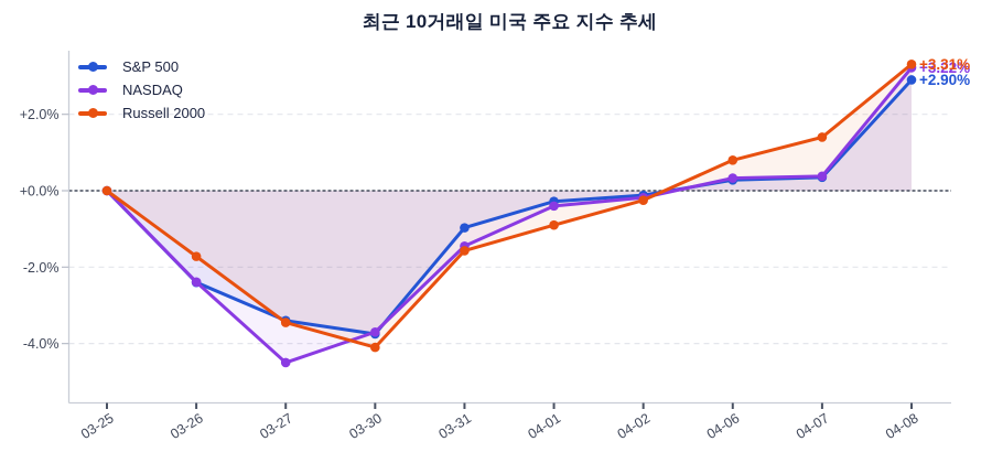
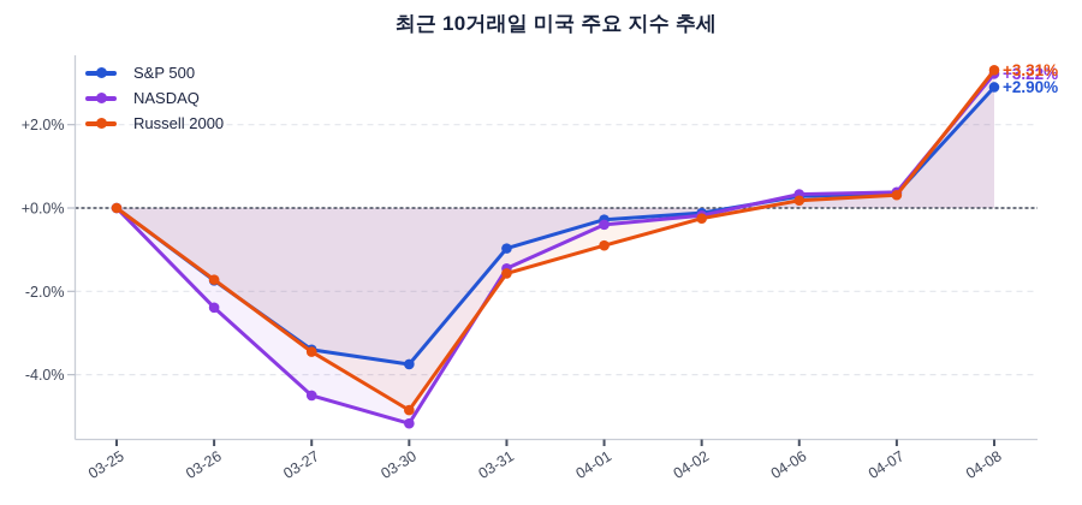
S&P 500/03-26: -2.4% -> -1.7%
NASDAQ/03-30: -3.7% -> -5.2%
Russell 2000/03-30: -4.1% -> -4.8%
Russell 2000/04-06: 0.8% -> 0.2%
Russell 2000/04-07: 1.4% -> 0.3%
